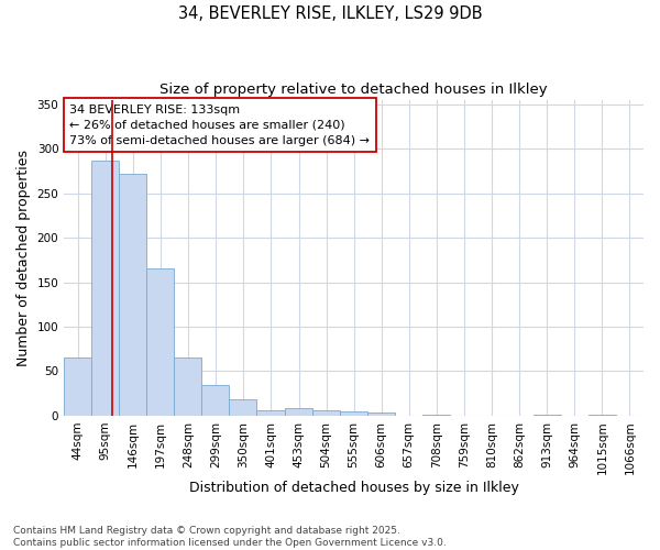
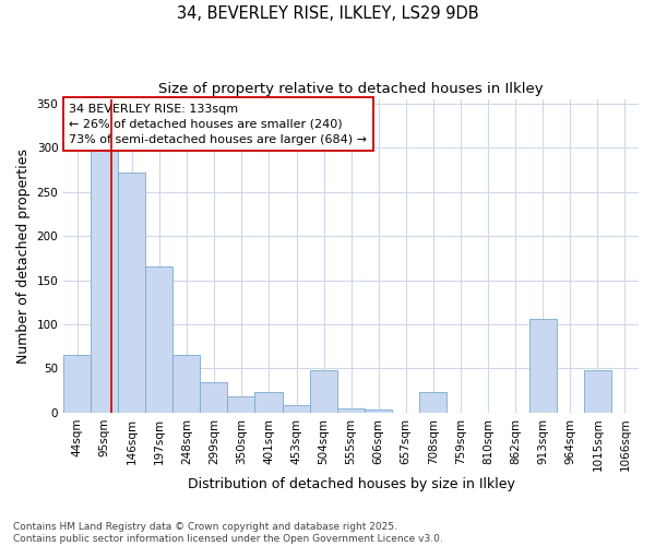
95sqm: 287 -> 298
401sqm: 6 -> 24
504sqm: 6 -> 48
708sqm: 1 -> 24
913sqm: 1 -> 106
1015sqm: 1 -> 48
